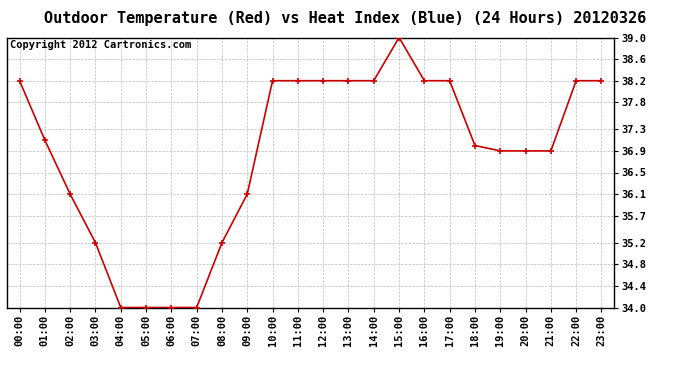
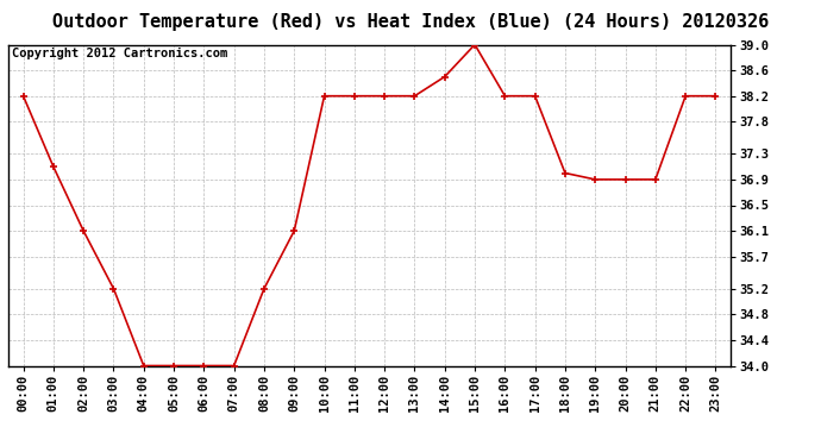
14:00: 38.2 -> 38.5
